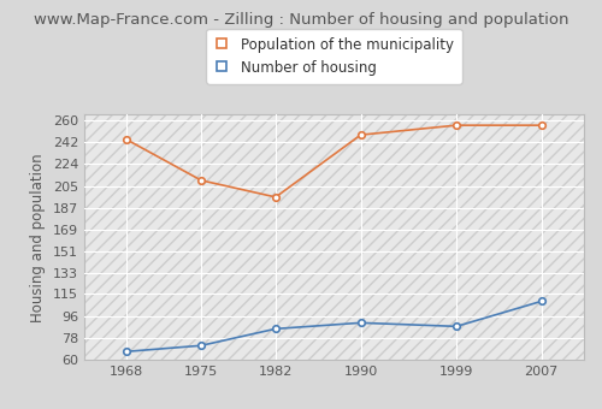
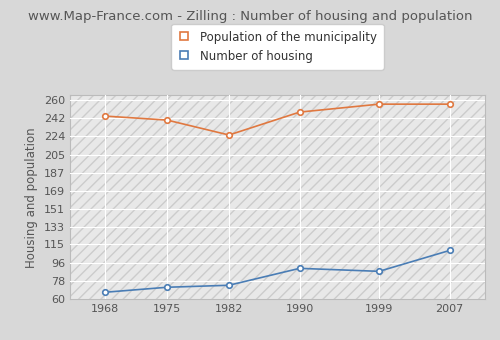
Population of the municipality/1975: 210 -> 240
Number of housing/1982: 86 -> 74
Population of the municipality/1982: 196 -> 225
